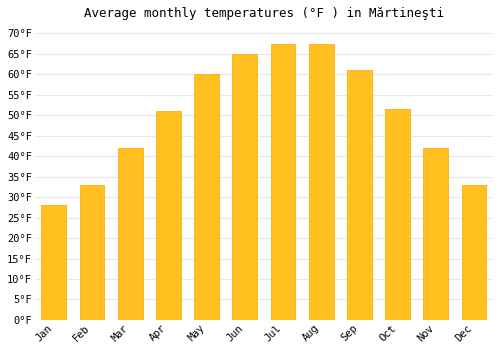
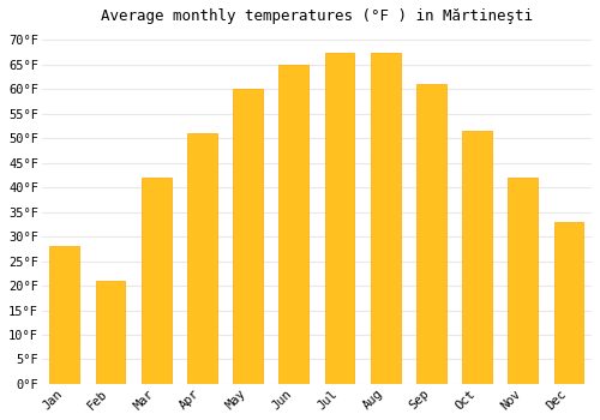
Feb: 33.0°F -> 21.0°F
